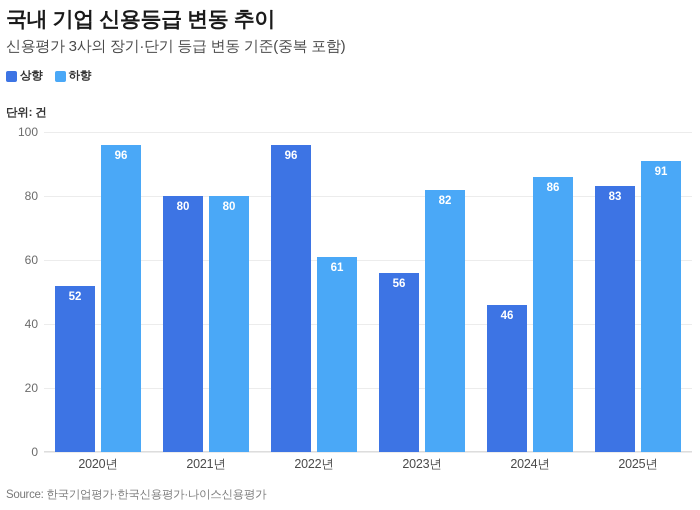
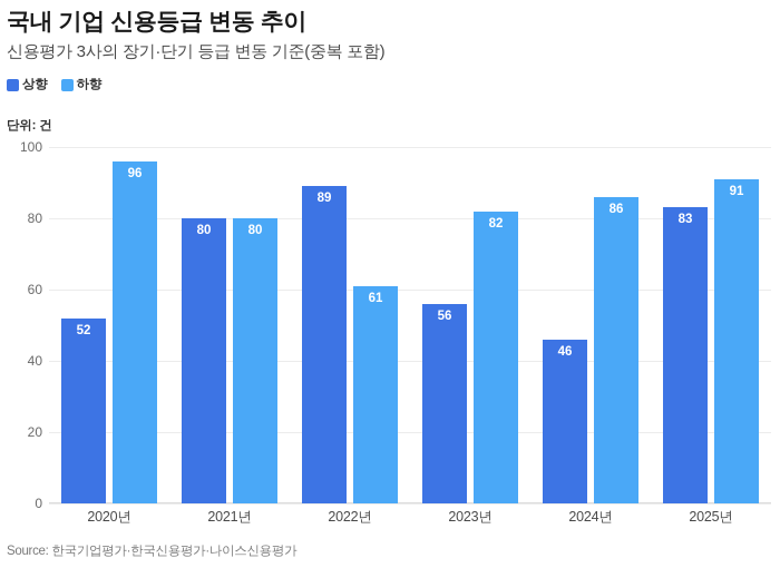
상향/2022년: 96 -> 89
